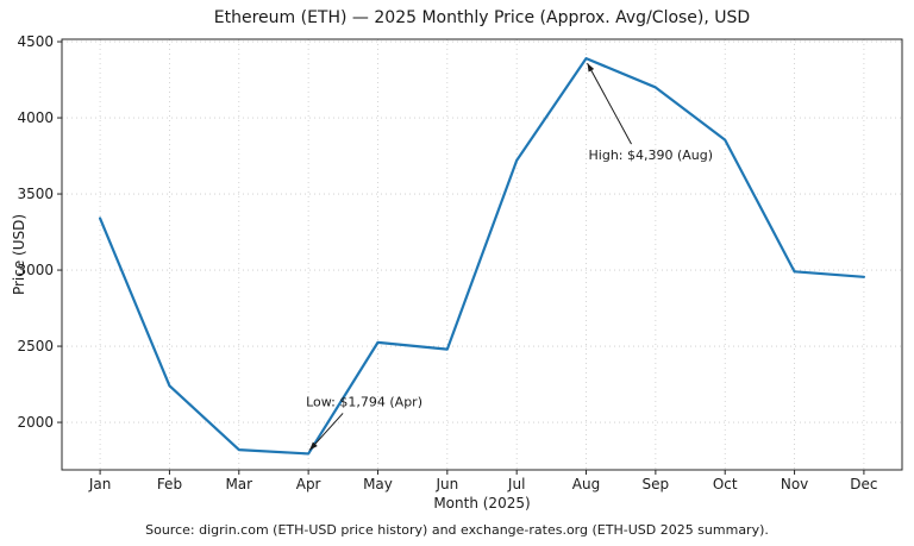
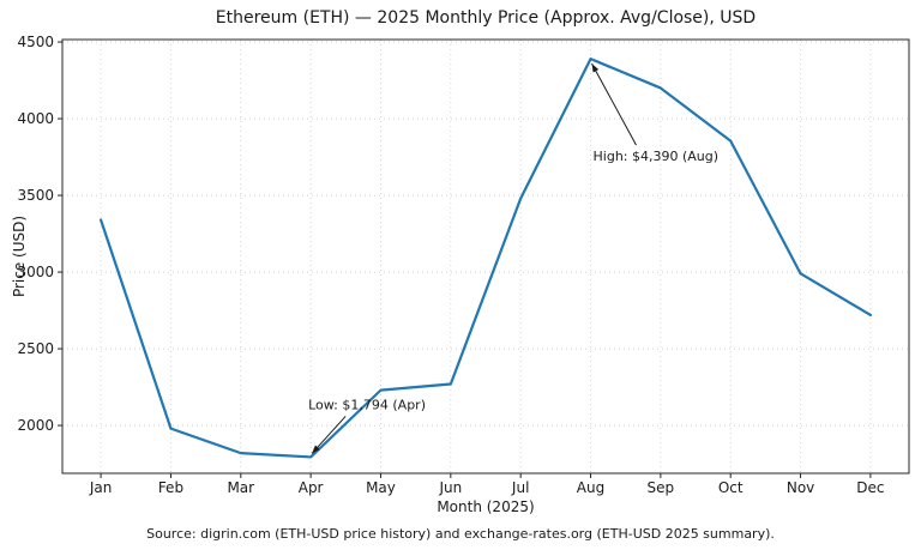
Feb: 2240 -> 1980
May: 2520 -> 2230
Jun: 2480 -> 2270
Jul: 3720 -> 3480
Dec: 2960 -> 2720
